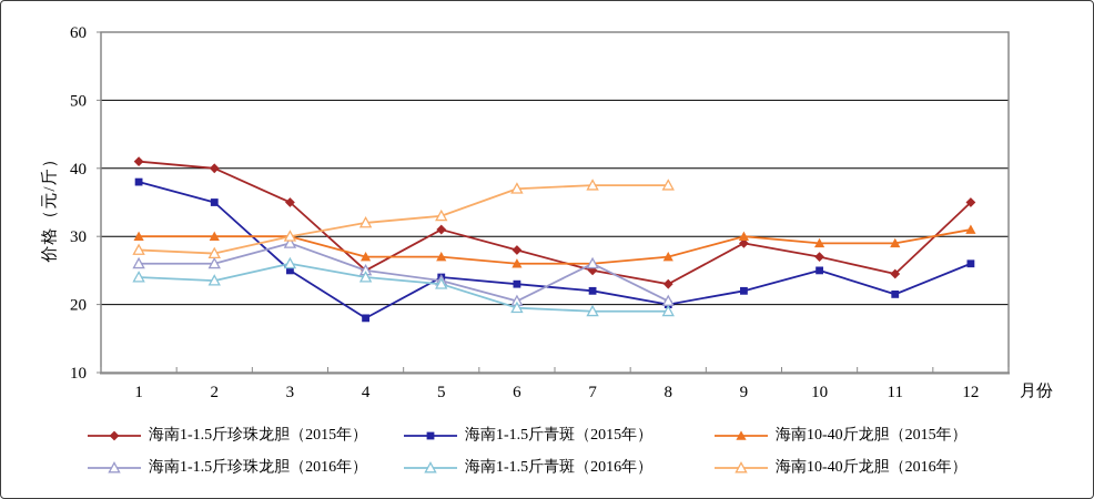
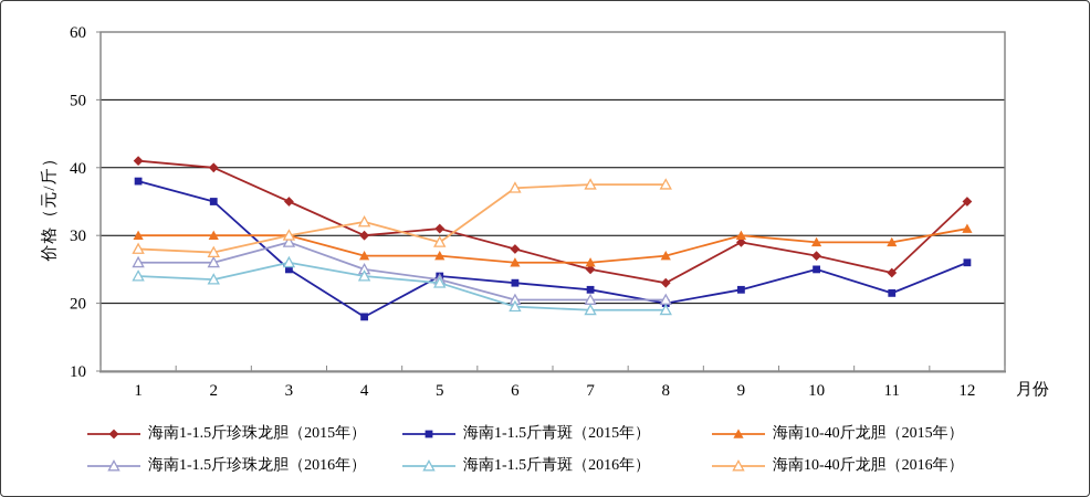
海南1-1.5斤珍珠龙胆（2015年）/4: 25 -> 30
海南10-40斤龙胆（2016年）/5: 33 -> 29
海南1-1.5斤珍珠龙胆（2016年）/7: 26 -> 20
